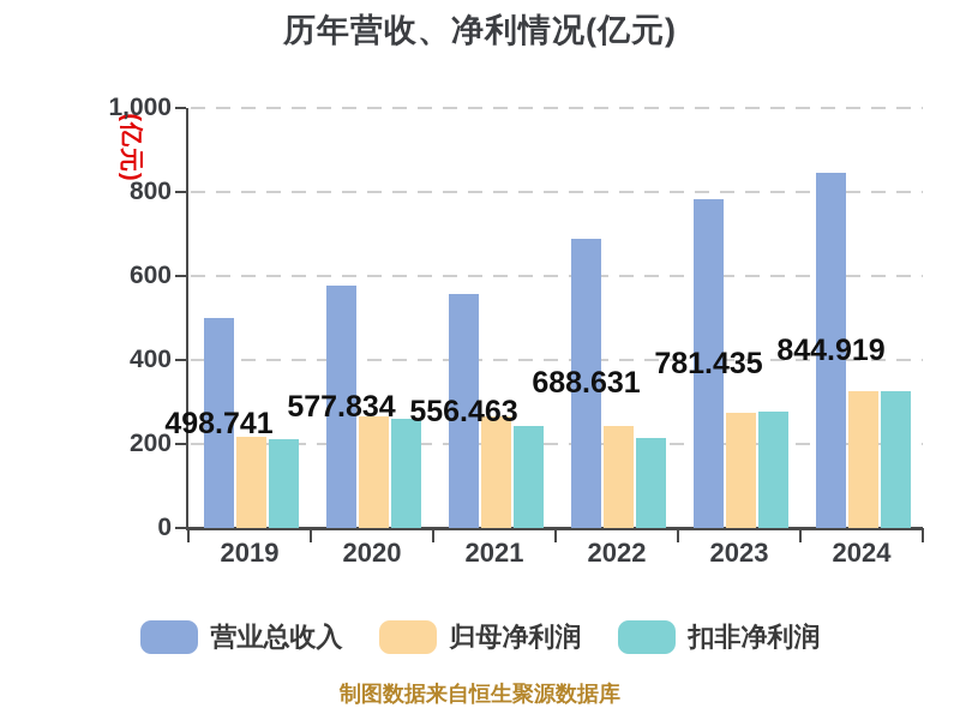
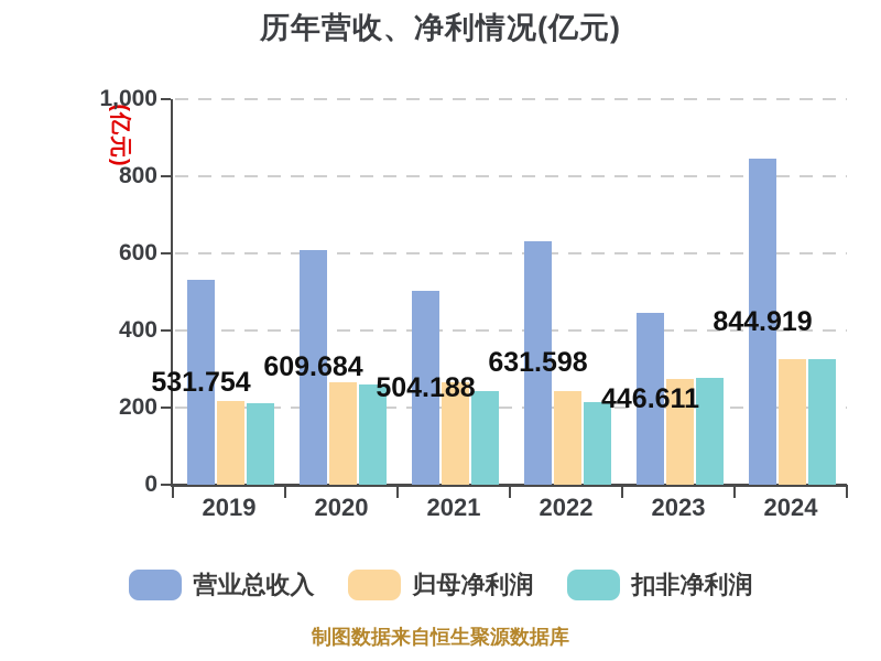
营业总收入/2019: 498.741 -> 531.754
营业总收入/2020: 577.834 -> 609.684
营业总收入/2021: 556.463 -> 504.188
营业总收入/2022: 688.631 -> 631.598
营业总收入/2023: 781.435 -> 446.611
